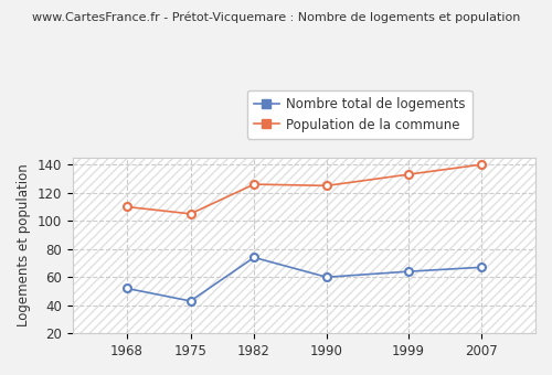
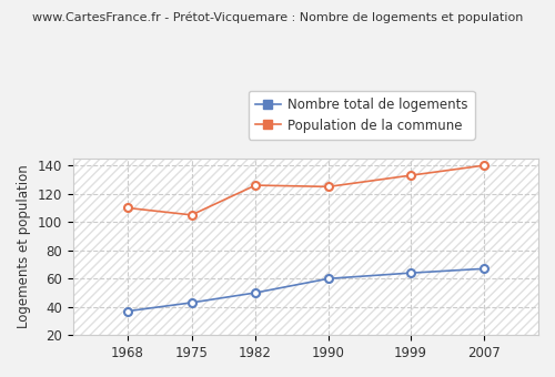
Nombre total de logements/1968: 52 -> 37
Nombre total de logements/1982: 74 -> 50
